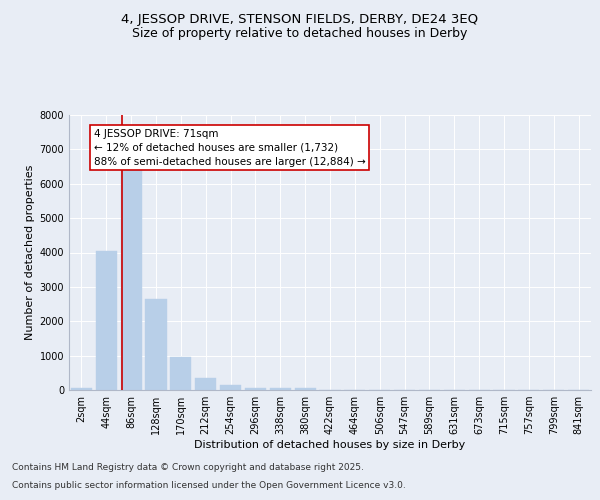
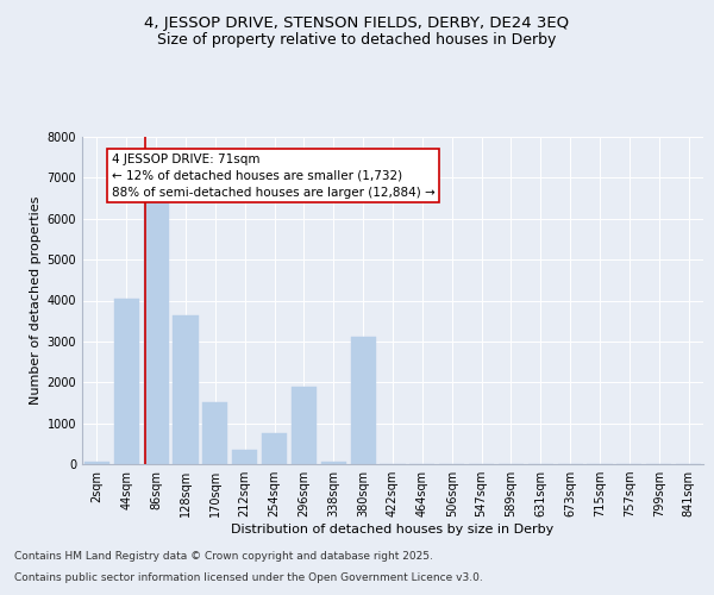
128sqm: 2650 -> 3650
170sqm: 970 -> 1500
254sqm: 140 -> 750
296sqm: 70 -> 1900
380sqm: 60 -> 3100
